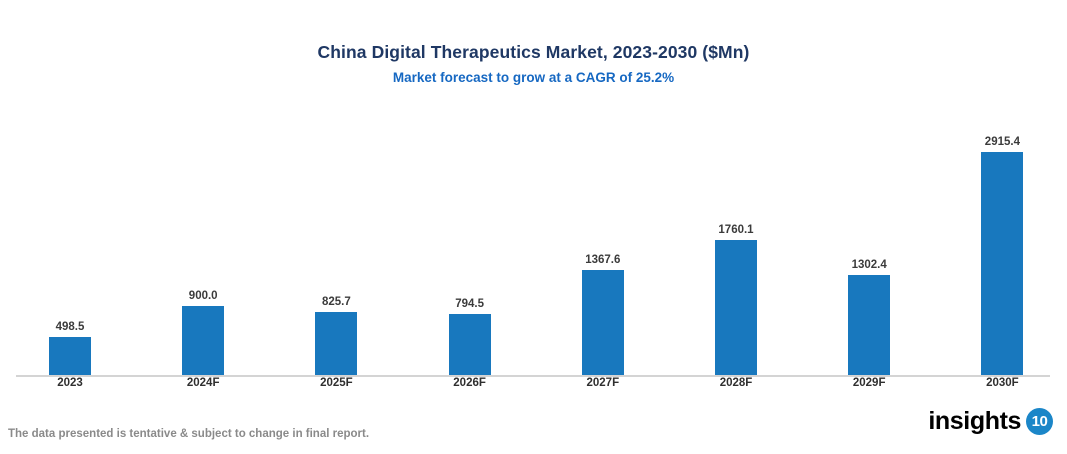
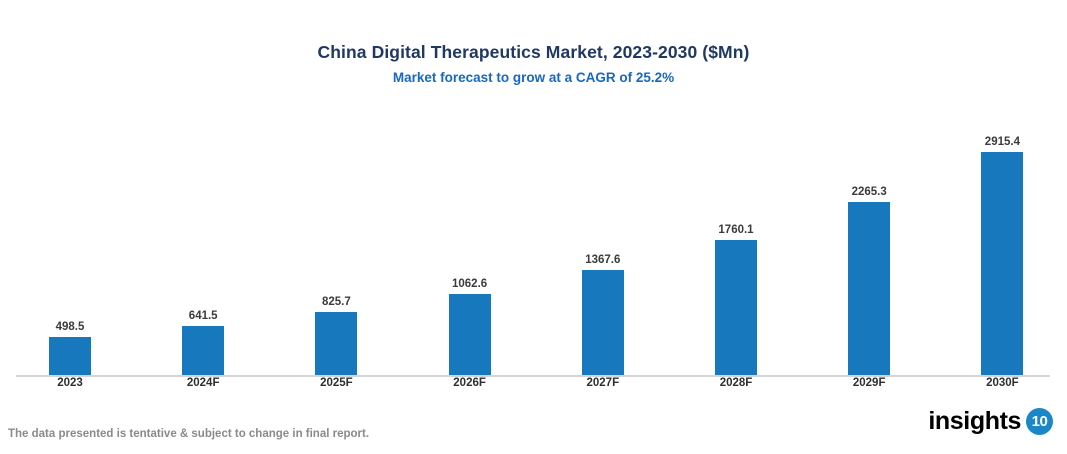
2024F: 900.0 -> 641.5
2026F: 794.5 -> 1062.6
2029F: 1302.4 -> 2265.3
